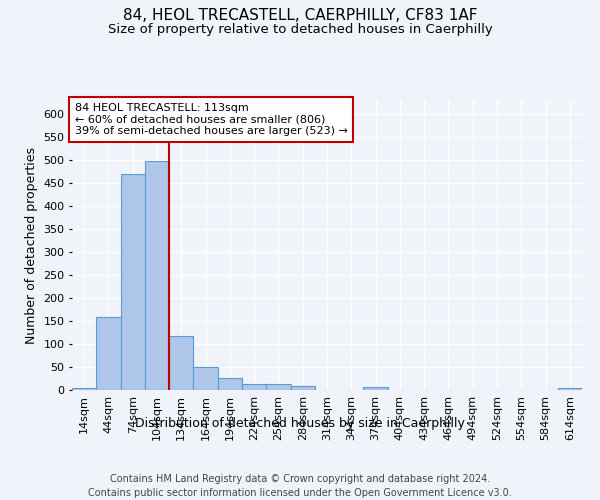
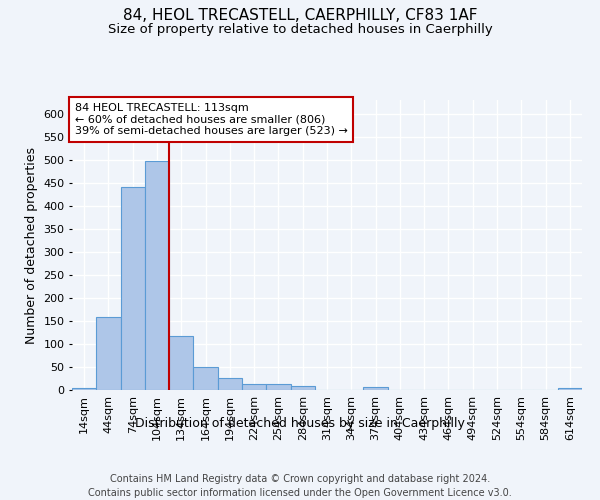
74sqm: 470 -> 440
